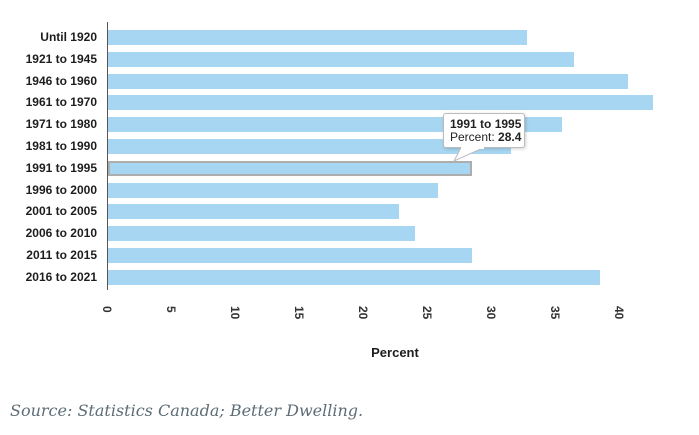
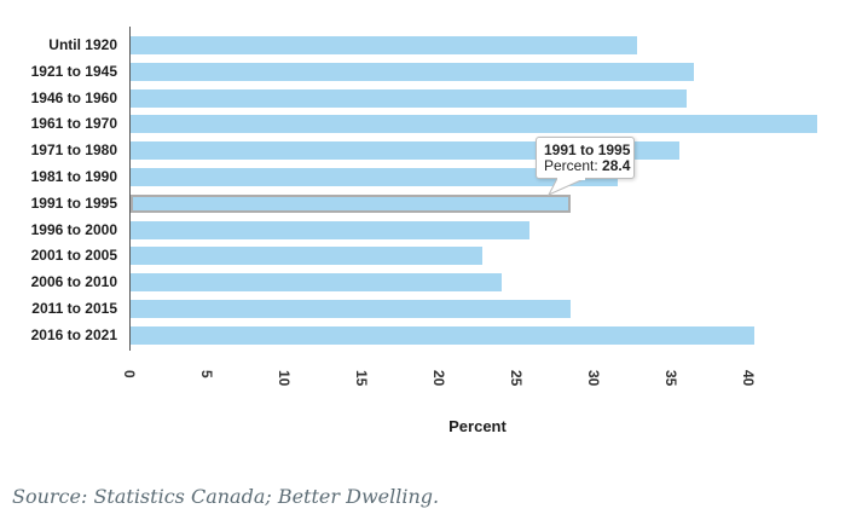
1946 to 1960: 40.6 -> 35.9
1961 to 1970: 42.6 -> 44.4
2016 to 2021: 38.4 -> 40.3
